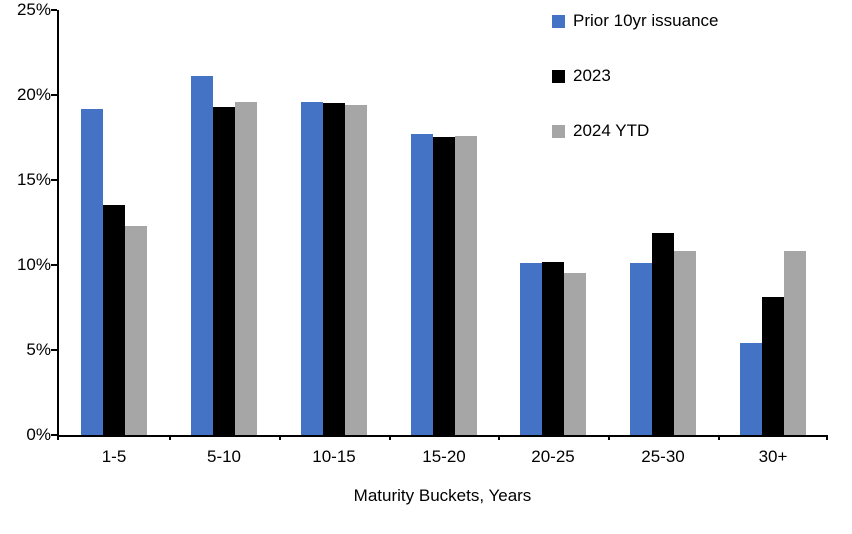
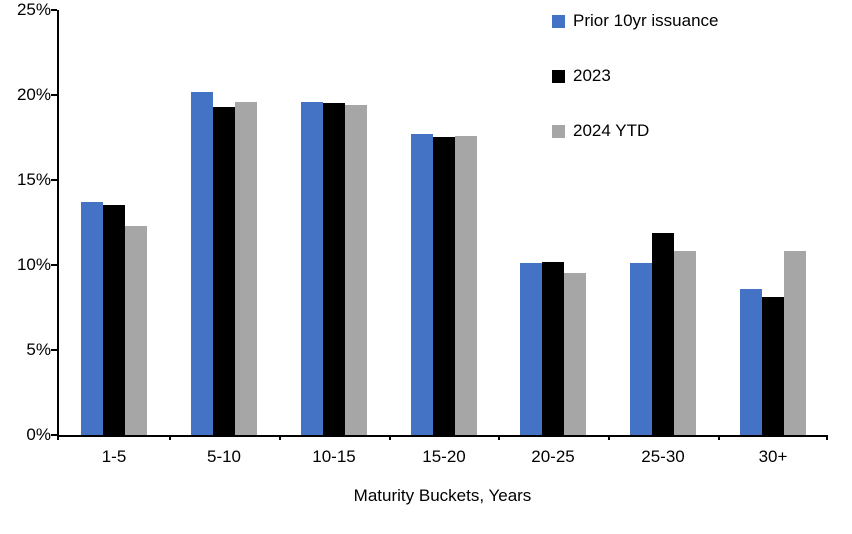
Prior 10yr issuance/1-5: 19.2% -> 13.7%
Prior 10yr issuance/5-10: 21.1% -> 20.2%
Prior 10yr issuance/30+: 5.4% -> 8.6%
